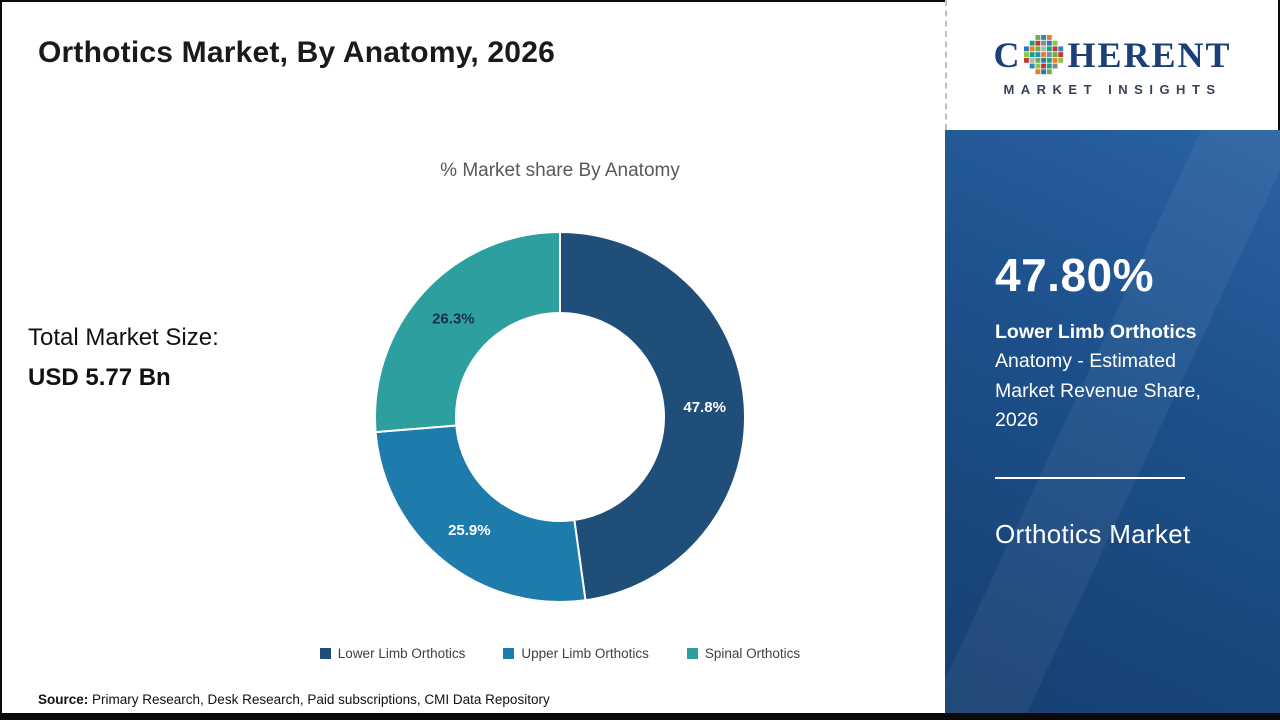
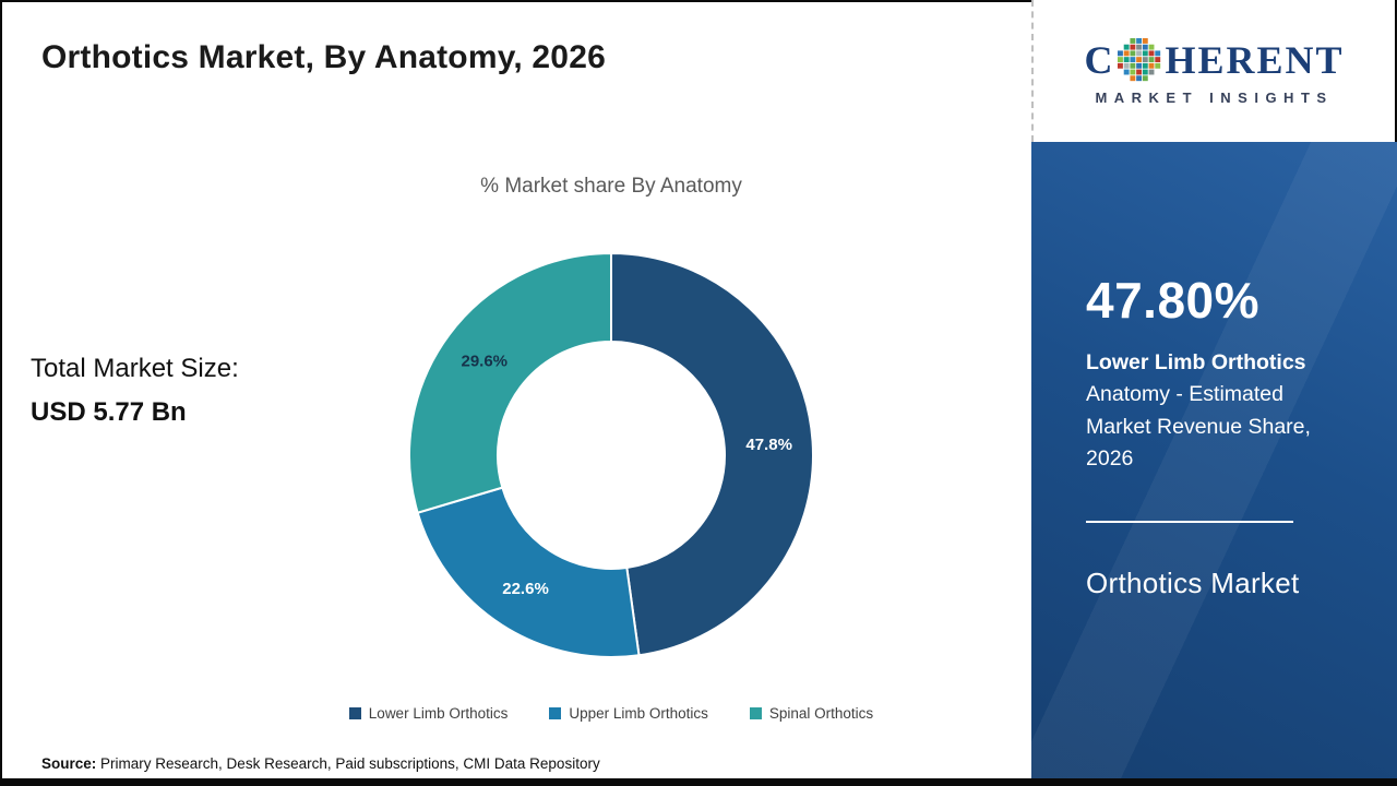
Upper Limb Orthotics: 25.9% -> 22.6%
Spinal Orthotics: 26.3% -> 29.6%
